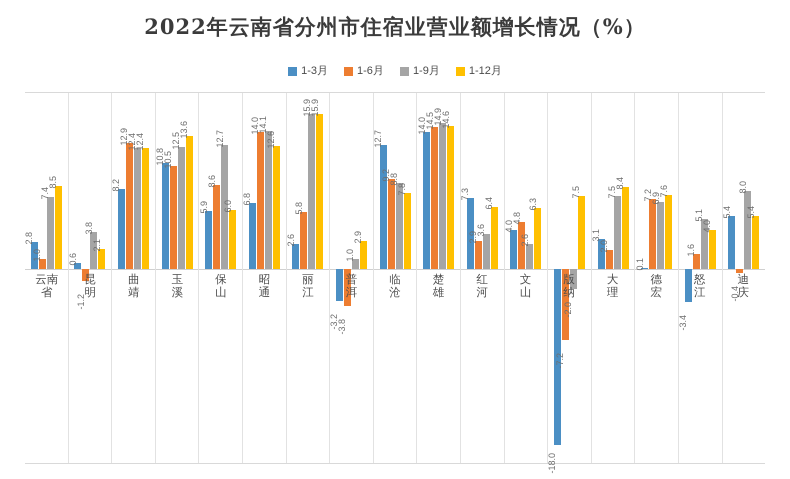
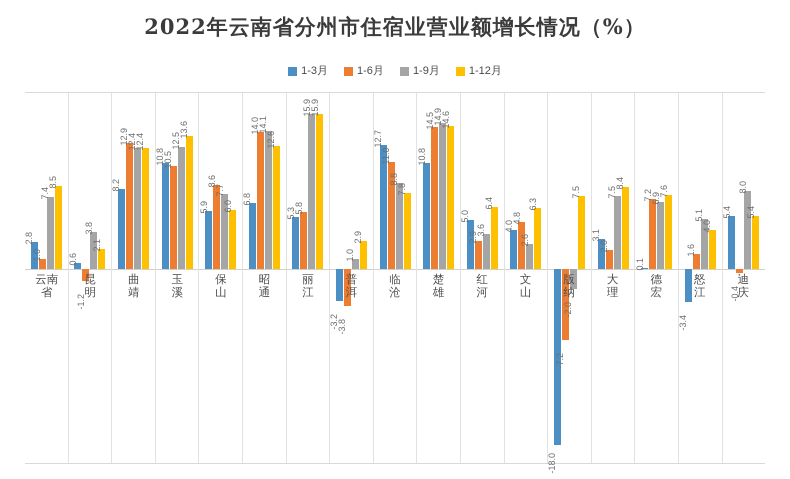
1-9月/保山: 12.7 -> 7.7
1-3月/丽江: 2.6 -> 5.3
1-6月/临沧: 9.2 -> 11.0
1-3月/楚雄: 14.0 -> 10.8
1-3月/红河: 7.3 -> 5.0
